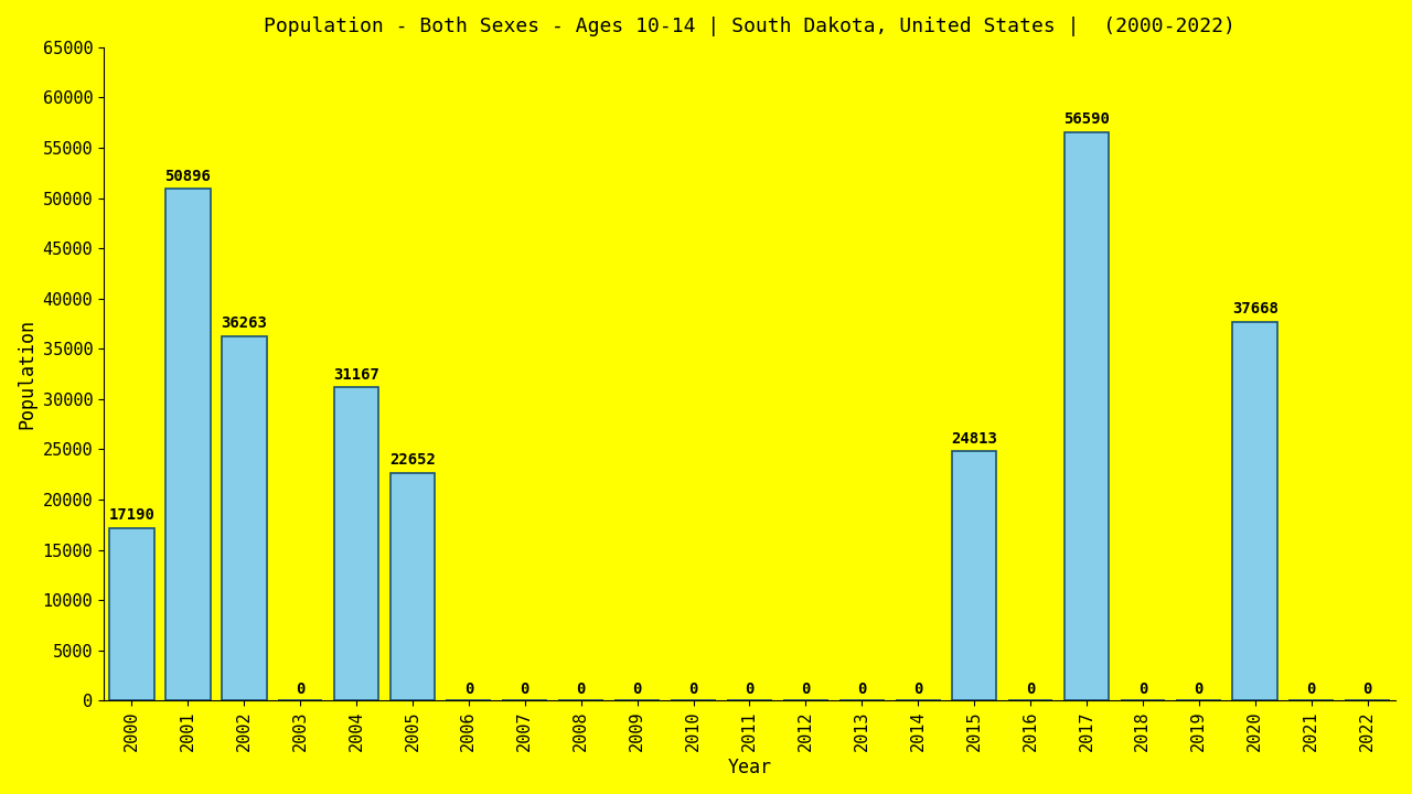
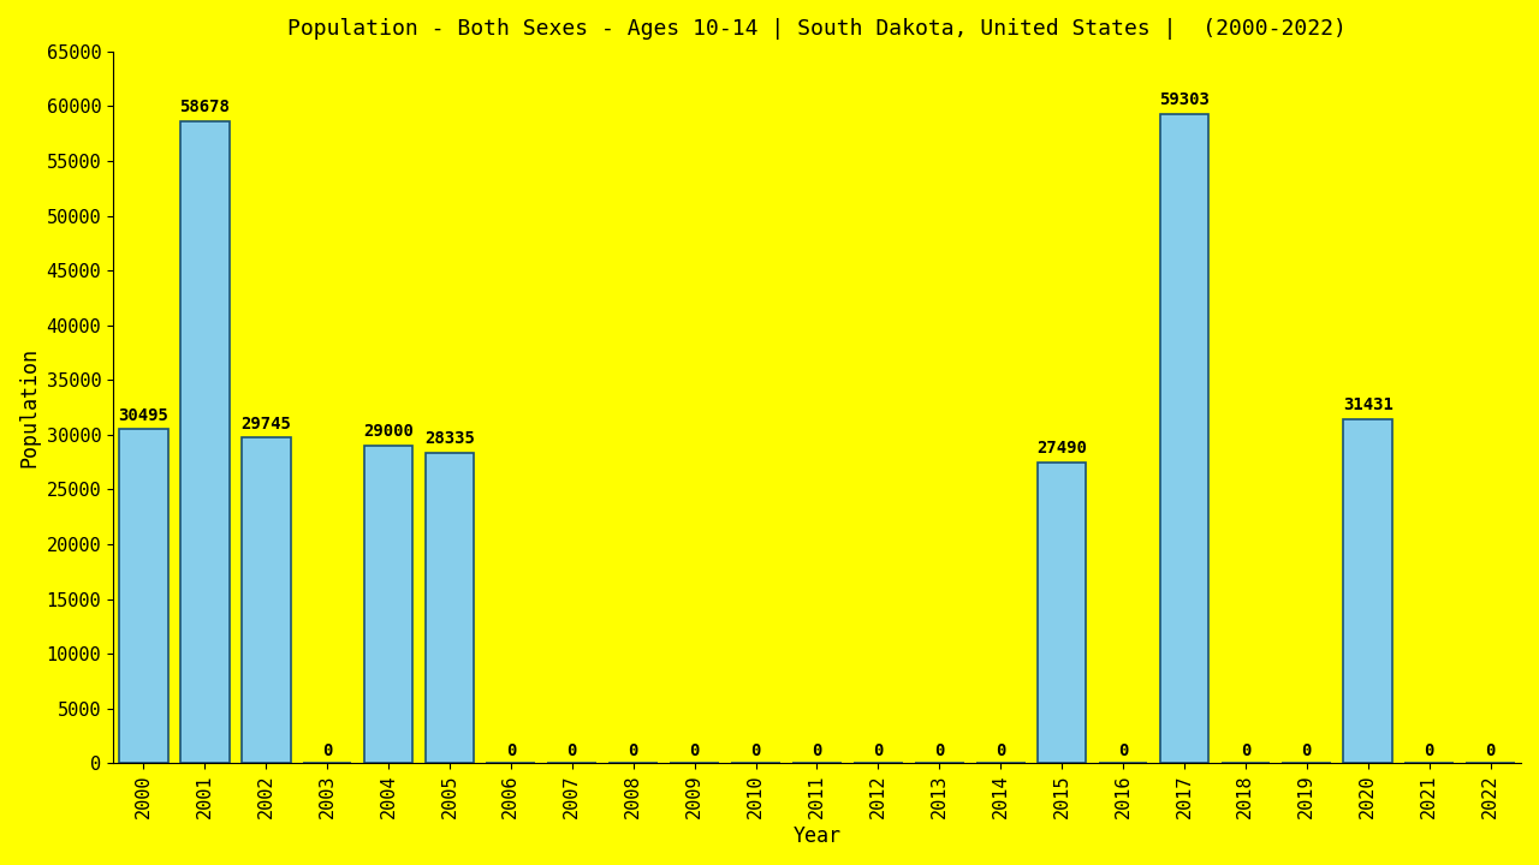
2000: 17190 -> 30495
2001: 50896 -> 58678
2002: 36263 -> 29745
2004: 31167 -> 29000
2005: 22652 -> 28335
2015: 24813 -> 27490
2017: 56590 -> 59303
2020: 37668 -> 31431
